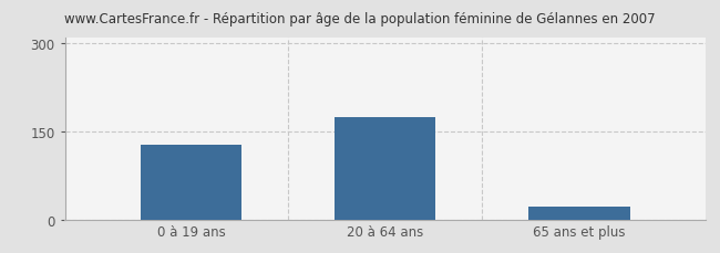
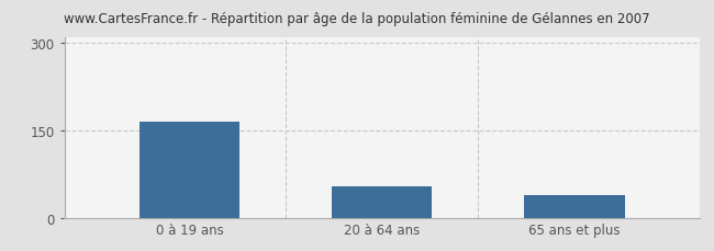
0 à 19 ans: 128 -> 164
20 à 64 ans: 175 -> 54
65 ans et plus: 22 -> 40
